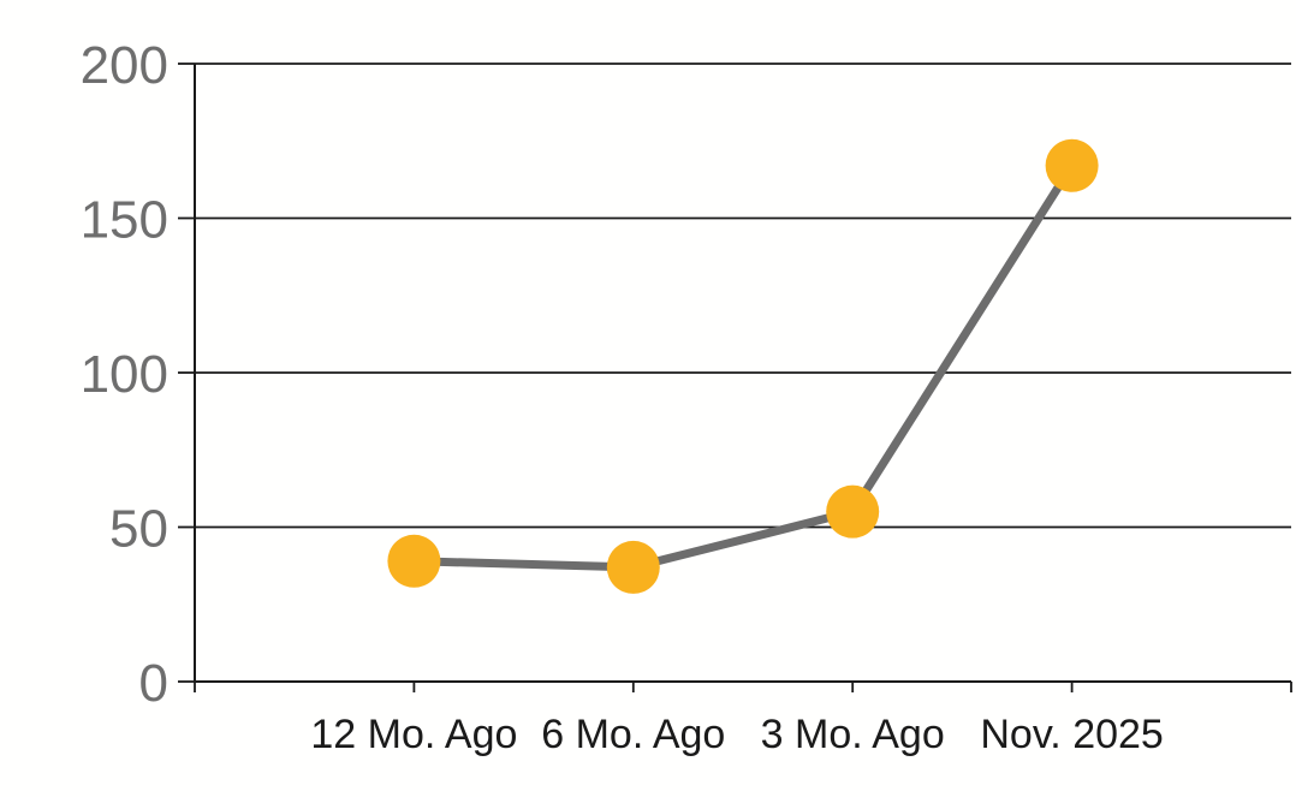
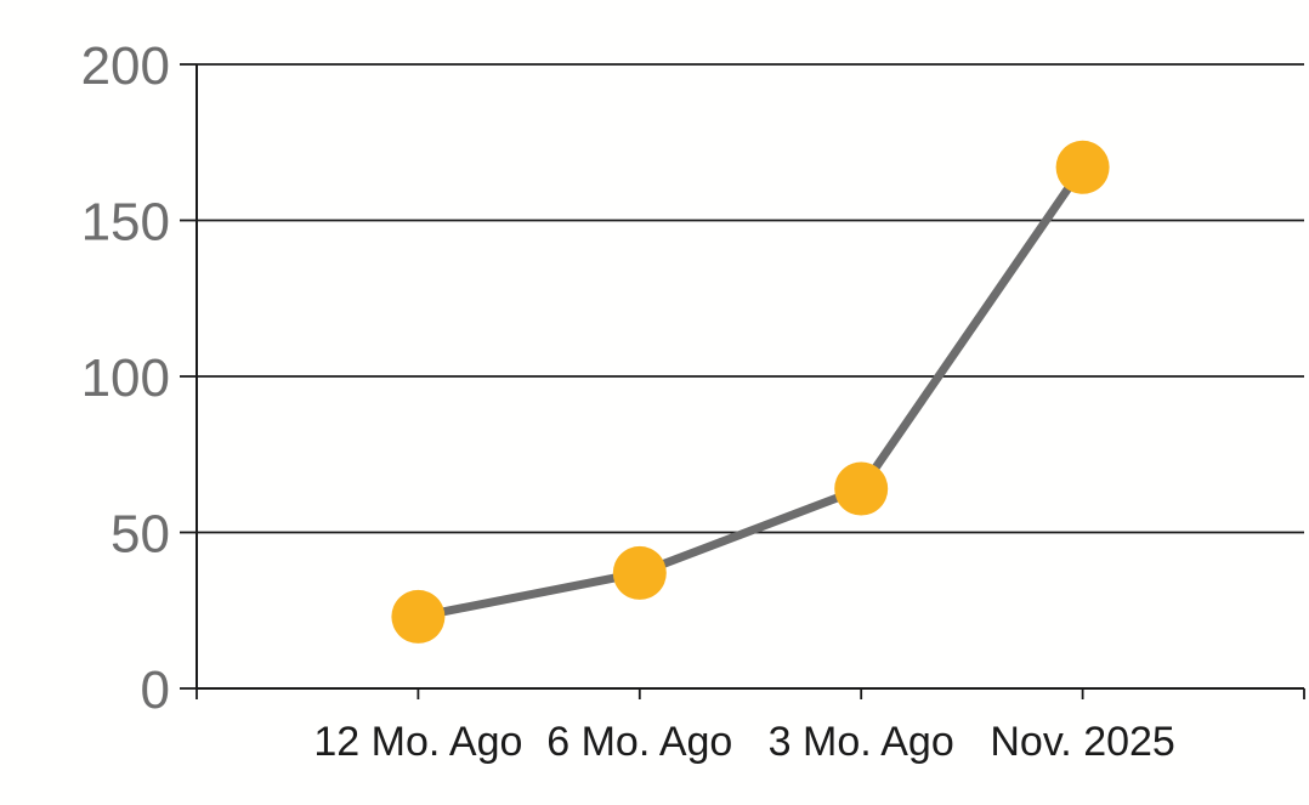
12 Mo. Ago: 39 -> 23
3 Mo. Ago: 55 -> 64
